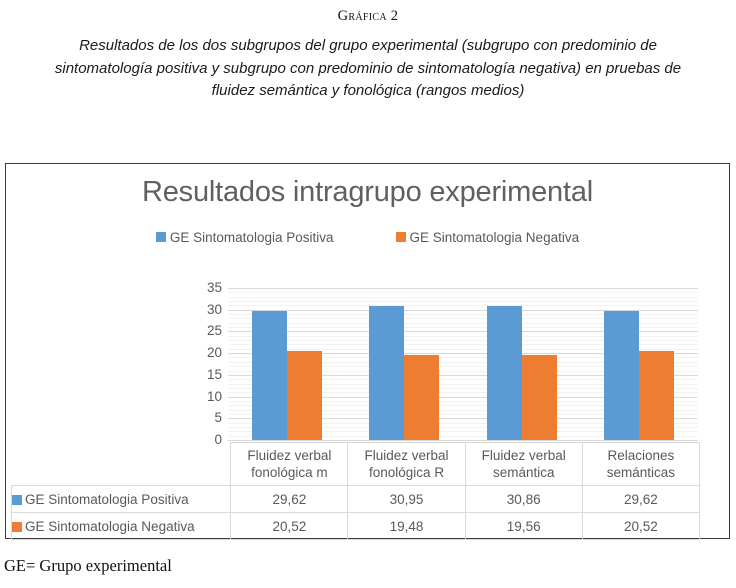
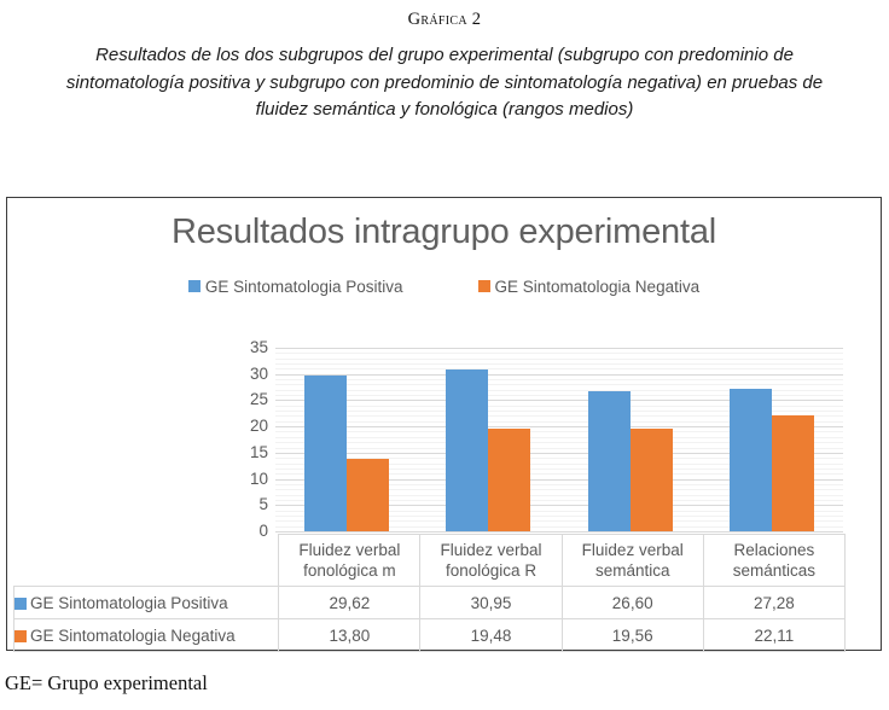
GE Sintomatologia Negativa/Fluidez verbal fonológica m: 20,52 -> 13,80
GE Sintomatologia Positiva/Fluidez verbal semántica: 30,86 -> 26,60
GE Sintomatologia Positiva/Relaciones semánticas: 29,62 -> 27,28
GE Sintomatologia Negativa/Relaciones semánticas: 20,52 -> 22,11
